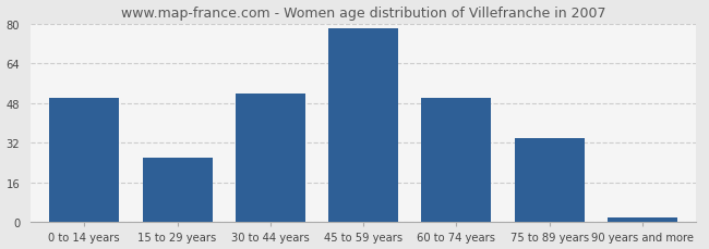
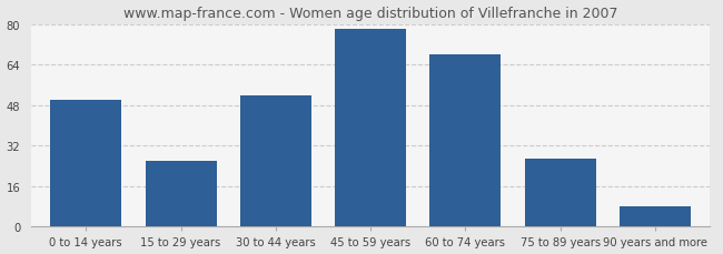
60 to 74 years: 50 -> 68
75 to 89 years: 34 -> 27
90 years and more: 2 -> 8
